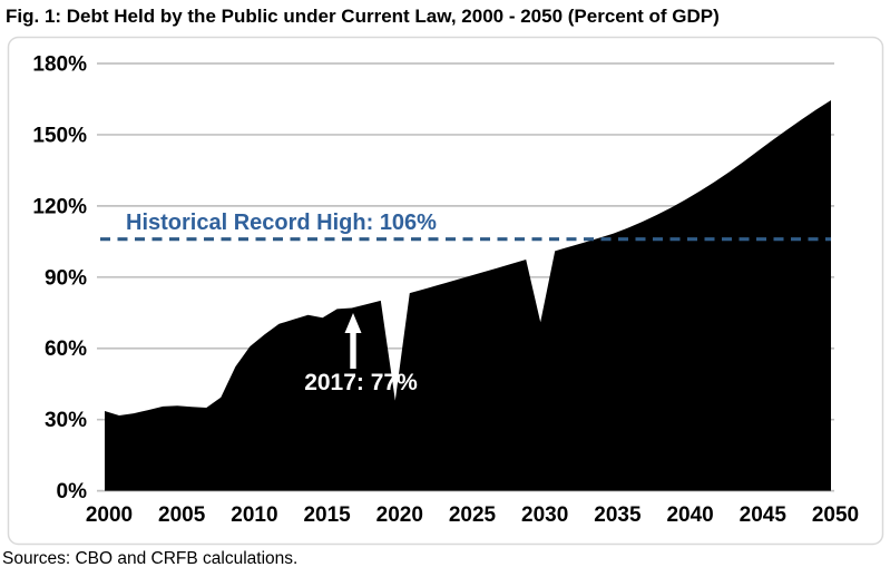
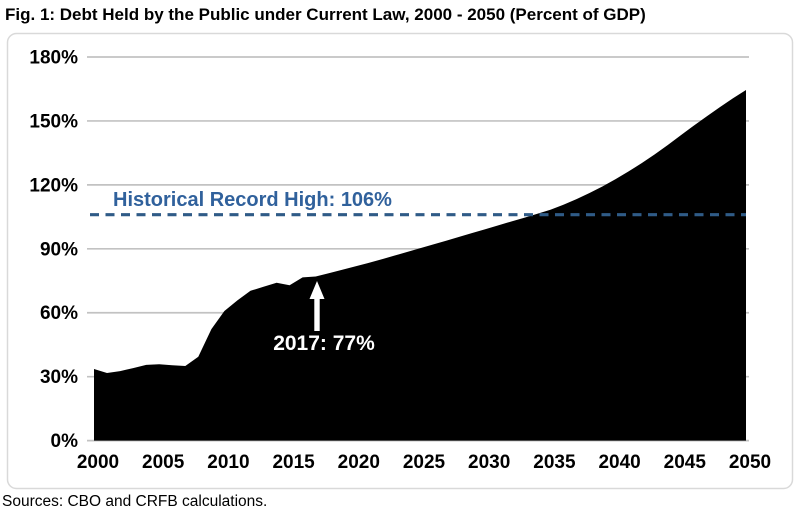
2020: 38% -> 82%
2030: 71% -> 99%
